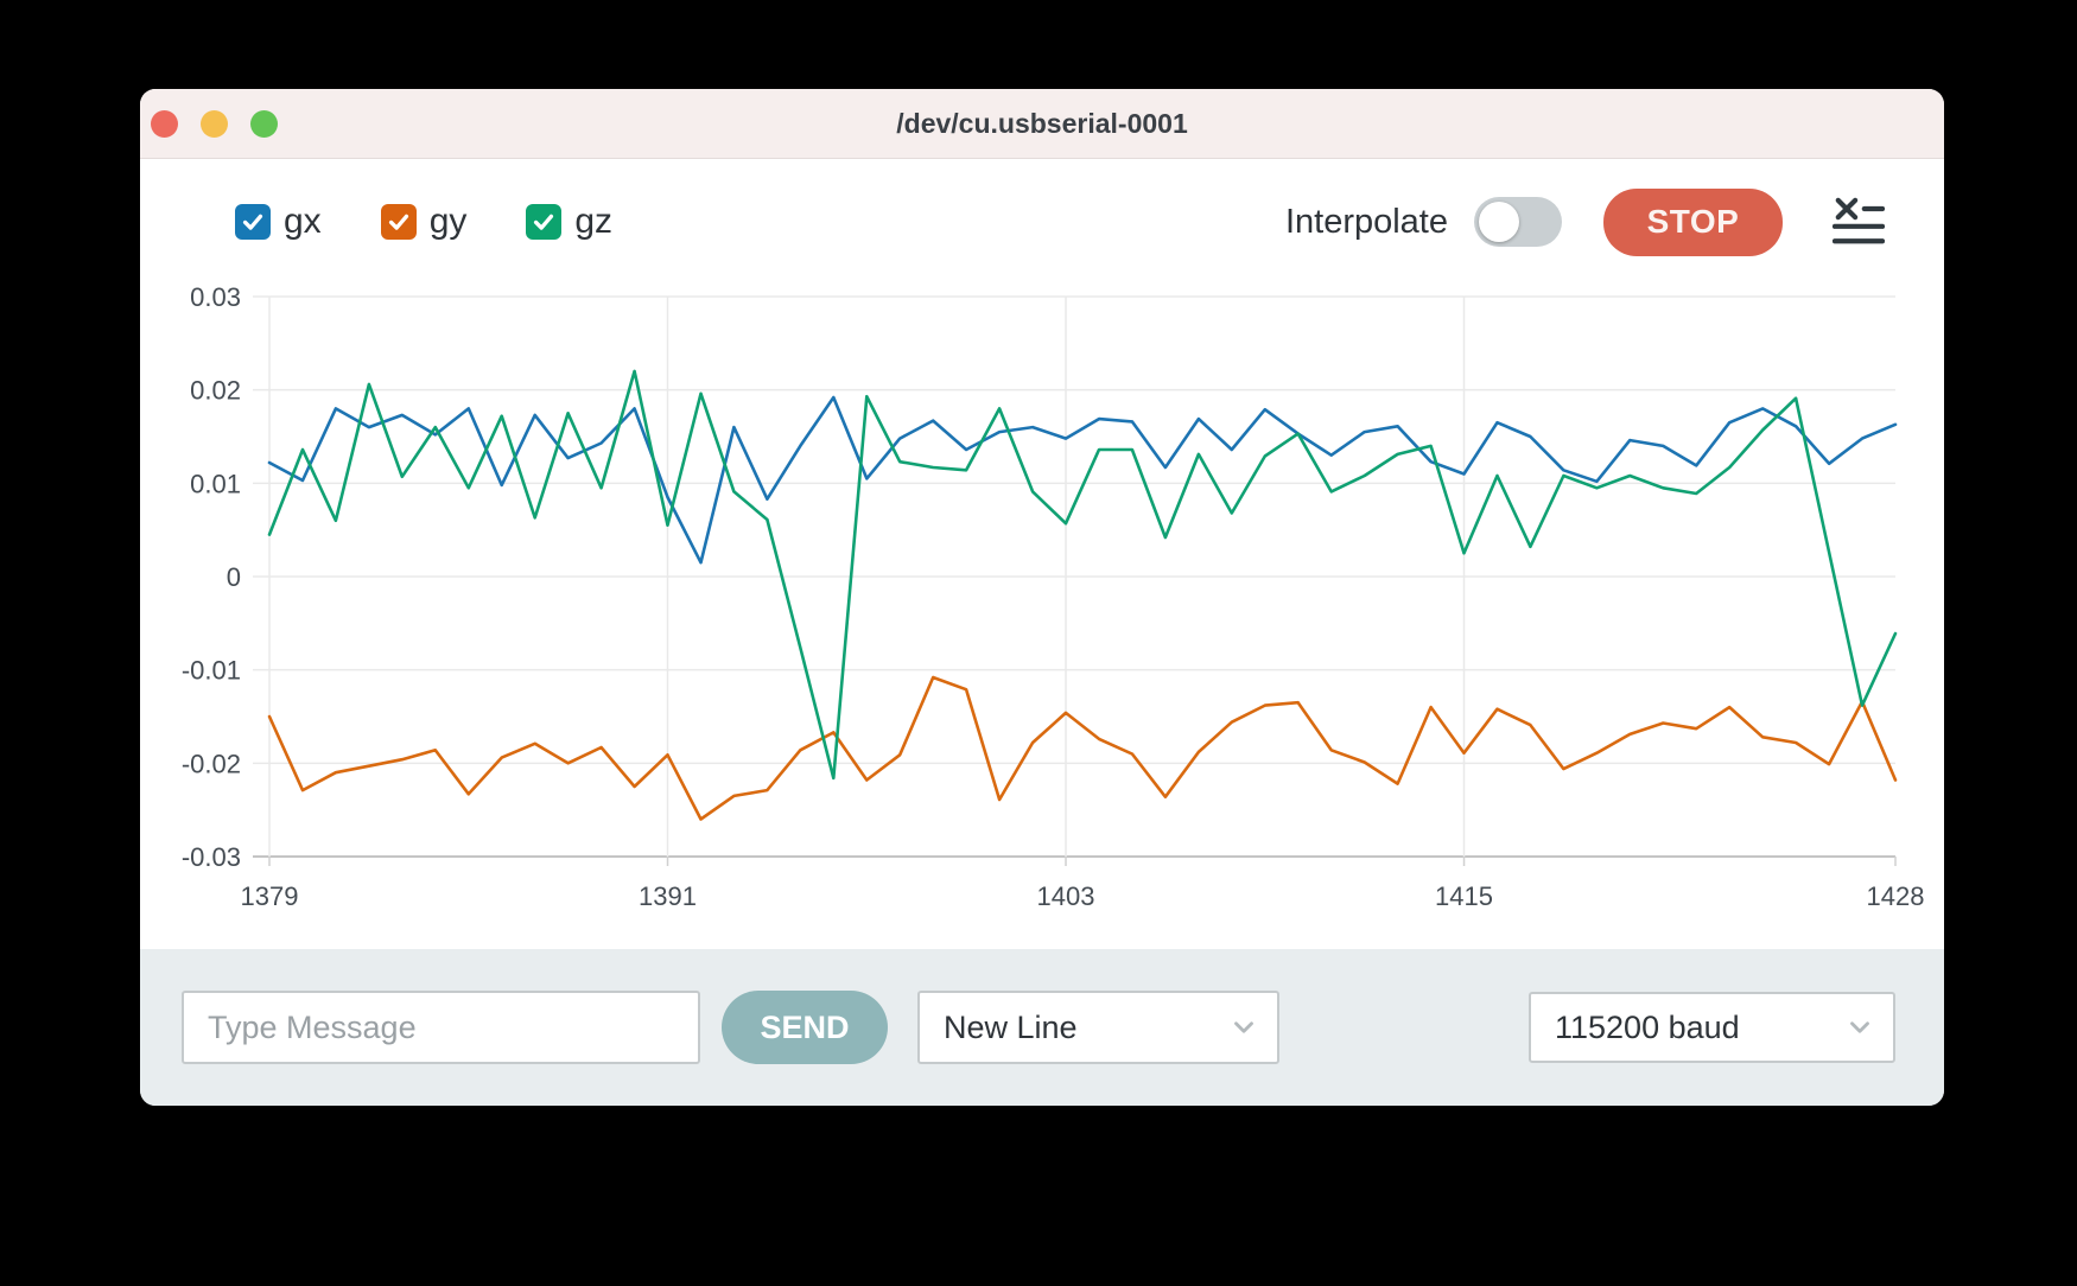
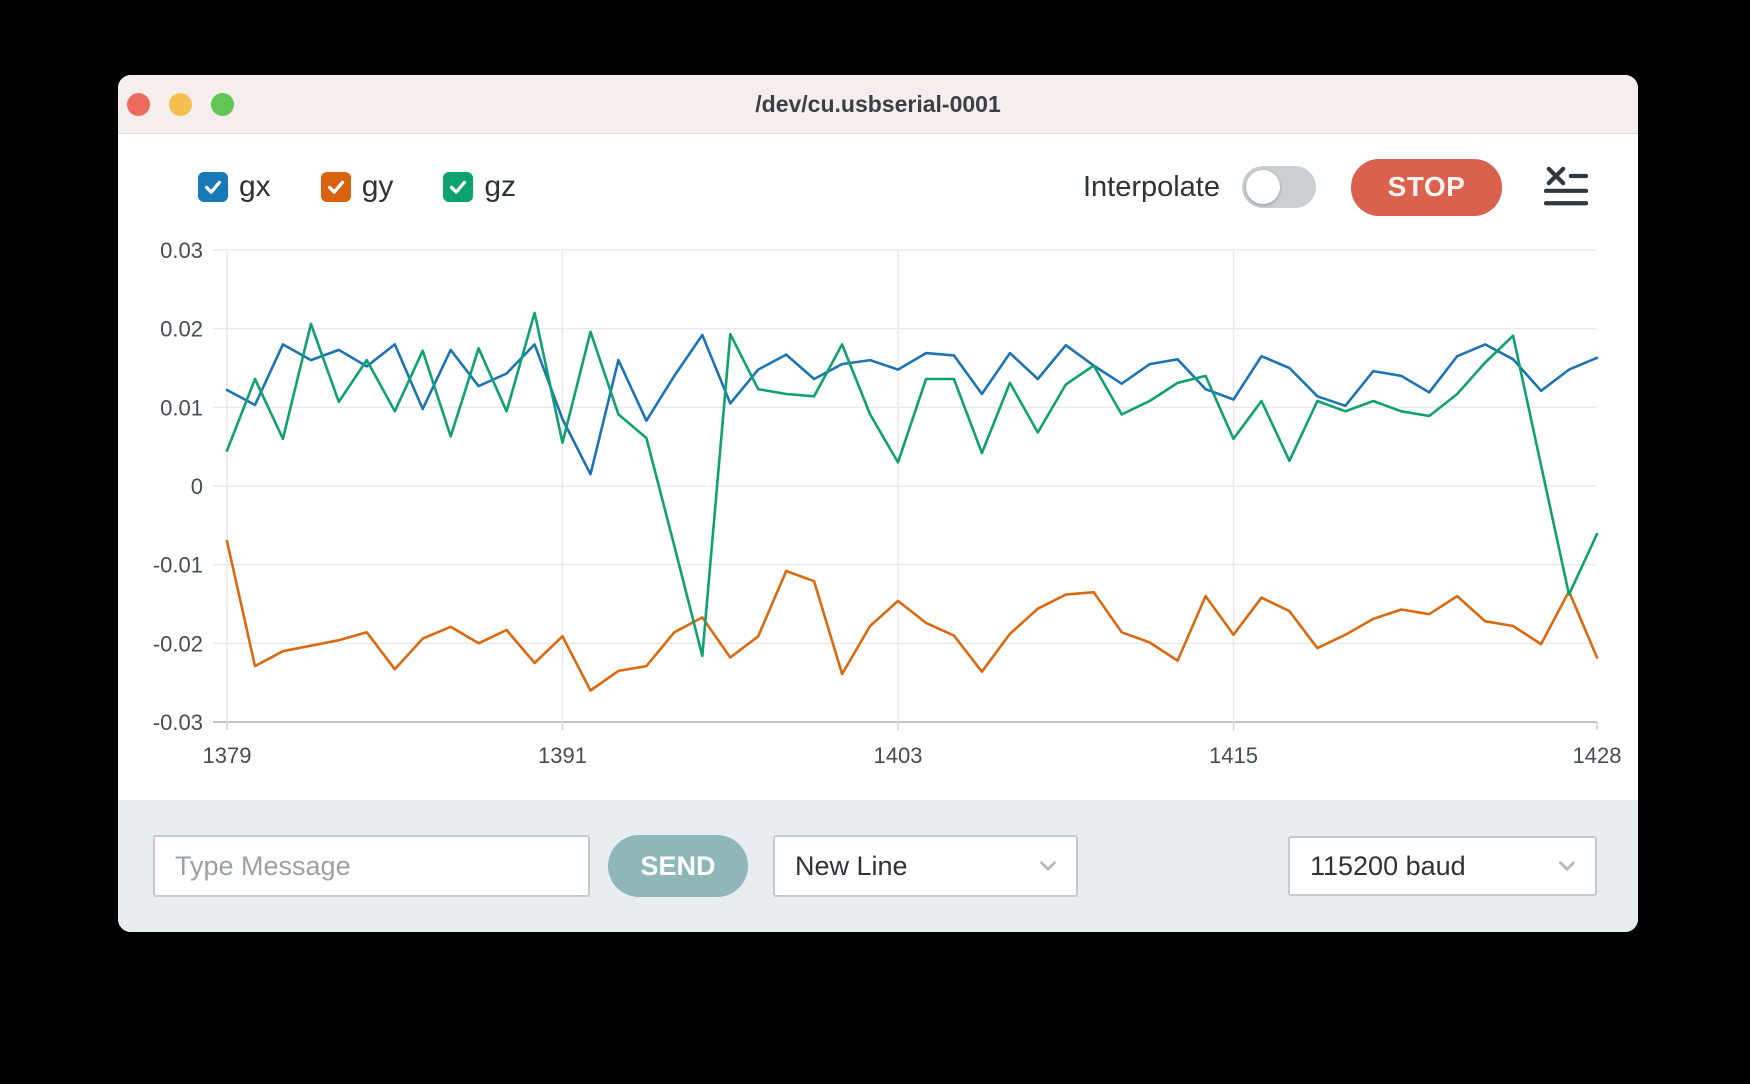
gy/1379: -0.015 -> -0.007
gz/1403: 0.006 -> 0.003
gz/1415: 0.003 -> 0.006
